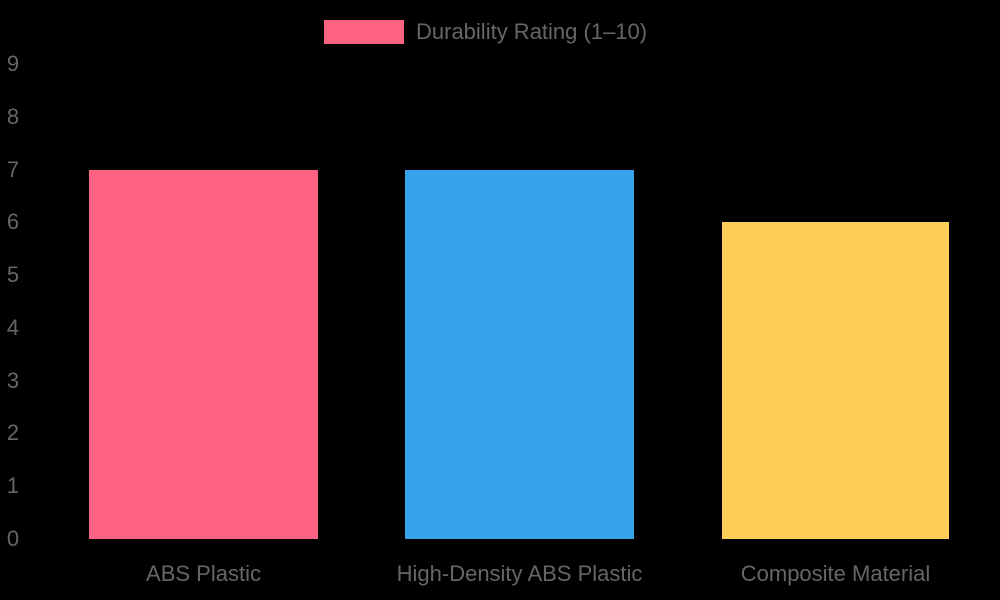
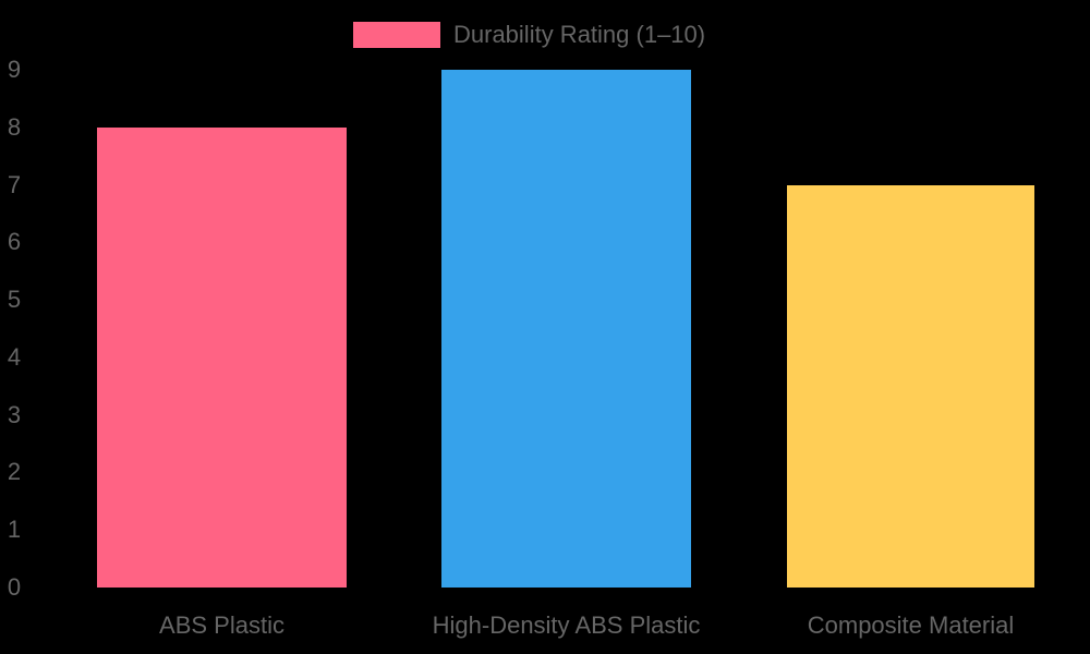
ABS Plastic: 7 -> 8
High-Density ABS Plastic: 7 -> 9
Composite Material: 6 -> 7
